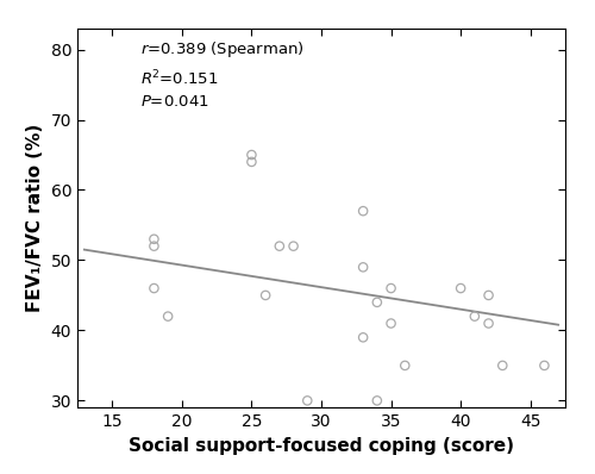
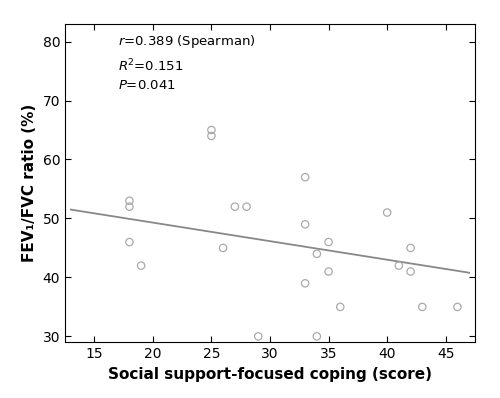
40: 46 -> 51
